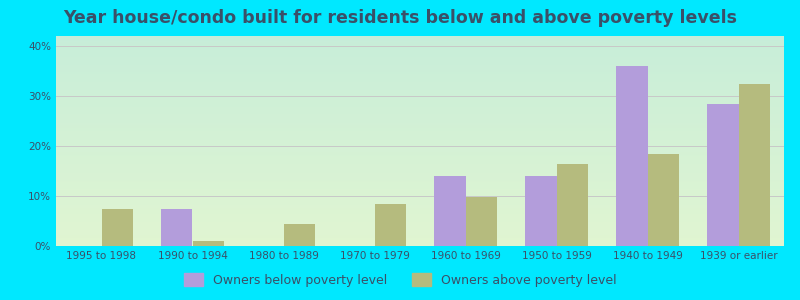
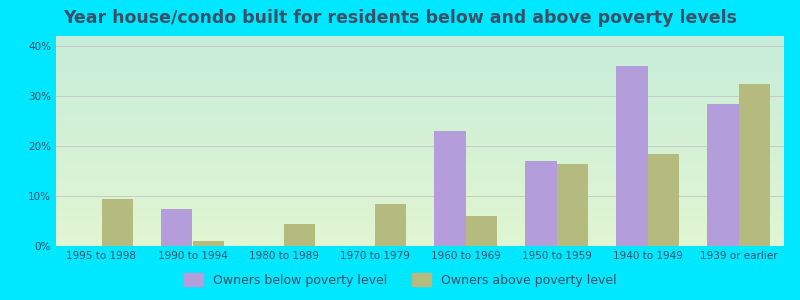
Owners above poverty level/1995 to 1998: 7.5% -> 9.5%
Owners below poverty level/1960 to 1969: 14.0% -> 23.0%
Owners above poverty level/1960 to 1969: 9.8% -> 6.0%
Owners below poverty level/1950 to 1959: 14.0% -> 17.0%
